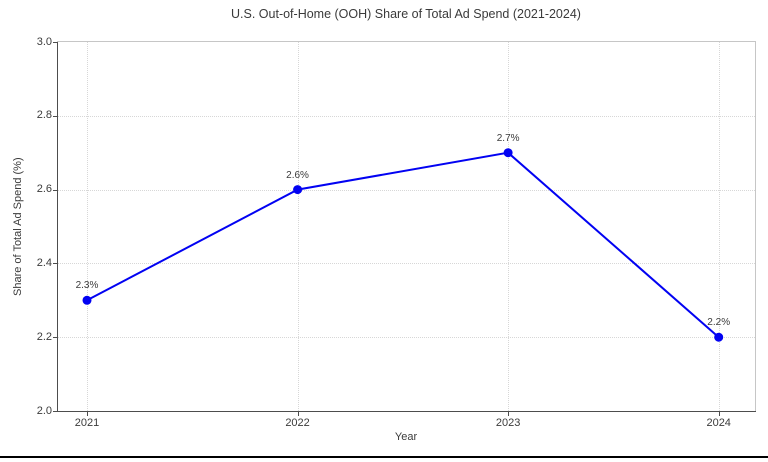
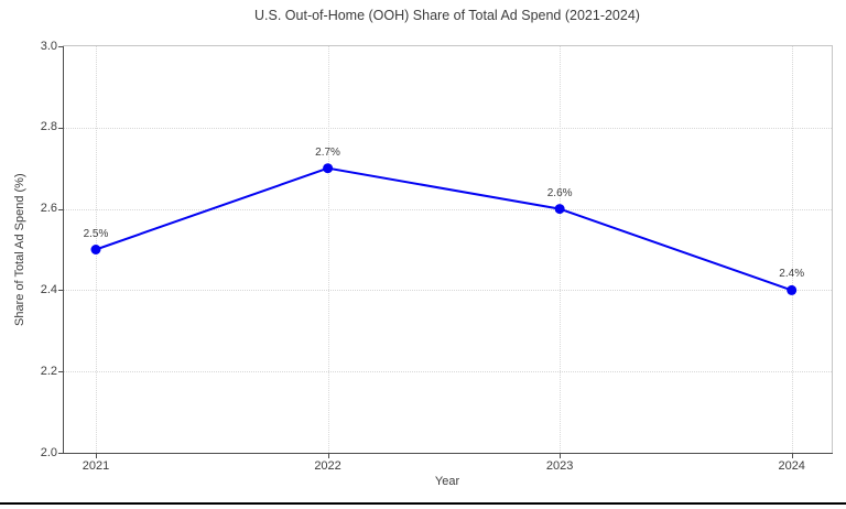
2021: 2.3% -> 2.5%
2022: 2.6% -> 2.7%
2023: 2.7% -> 2.6%
2024: 2.2% -> 2.4%
